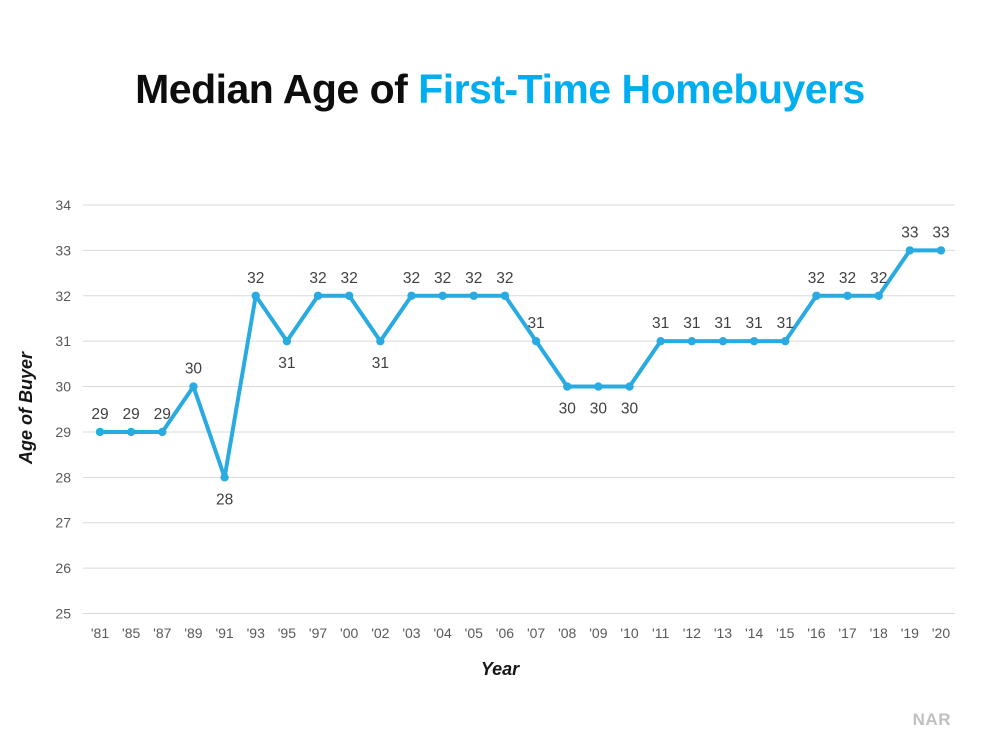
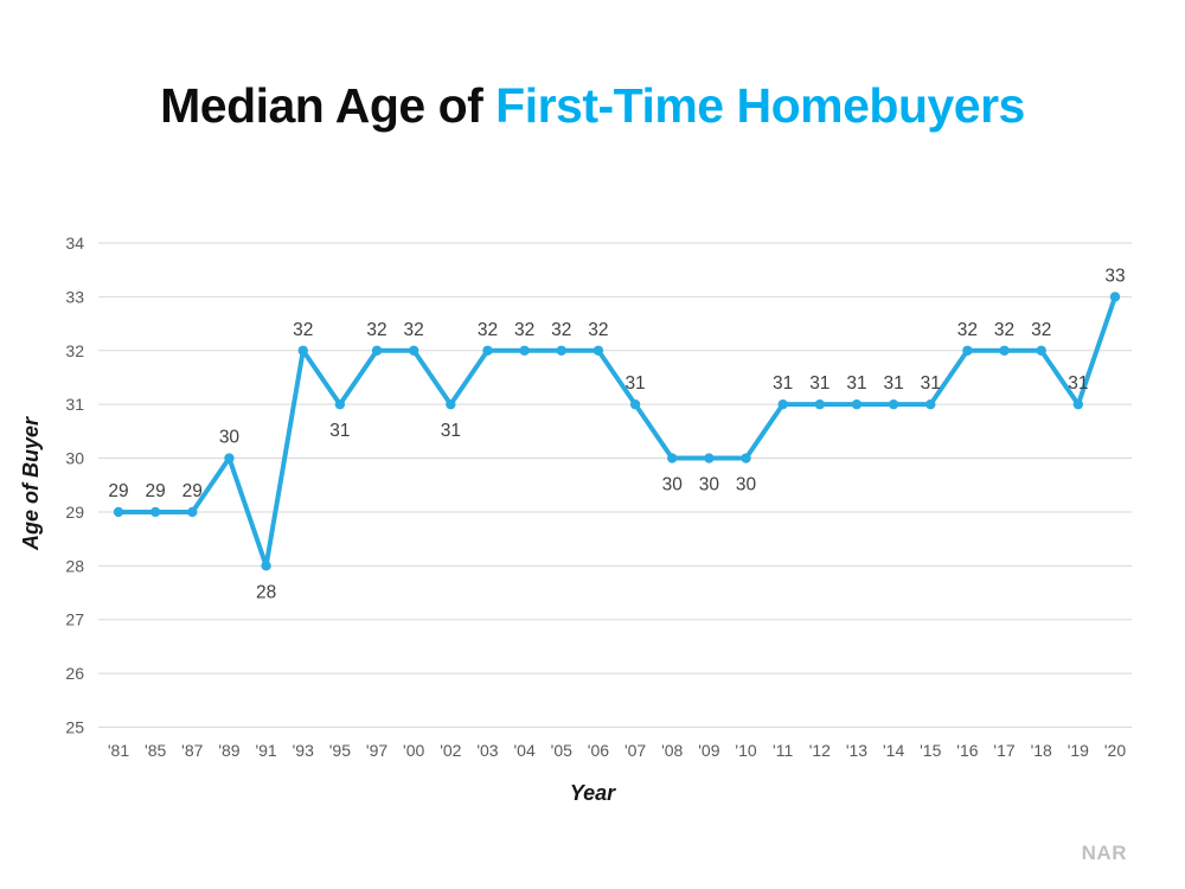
'19: 33 -> 31
